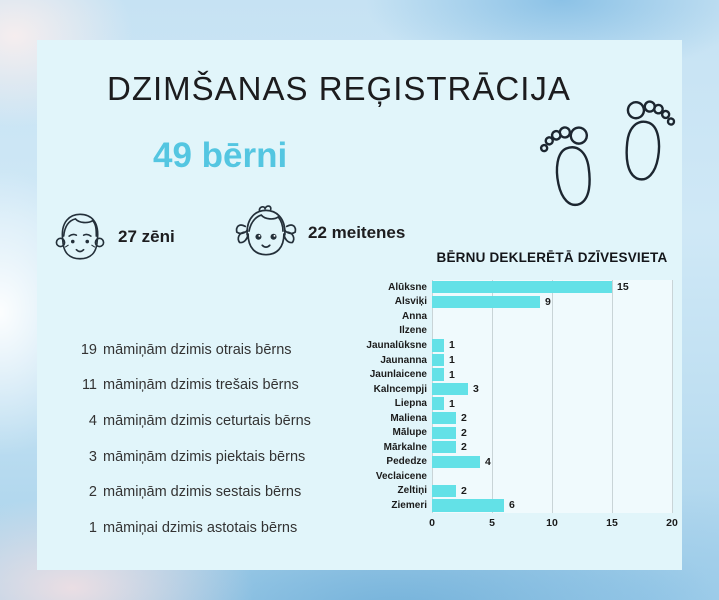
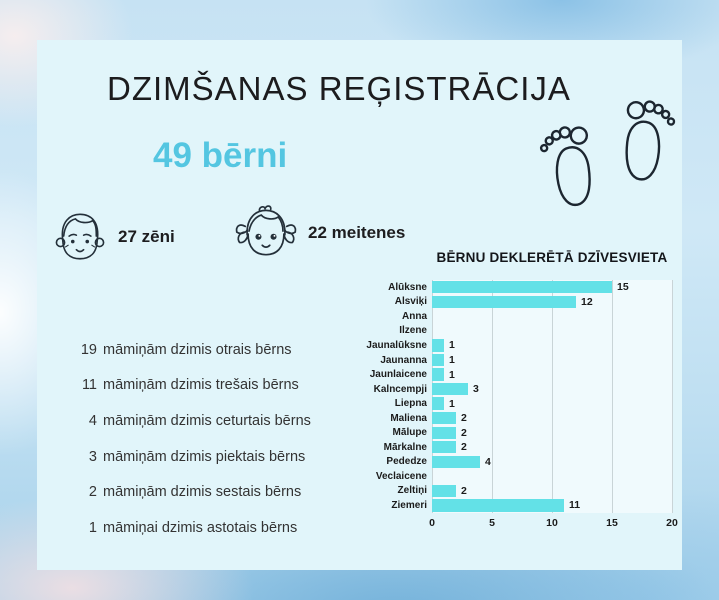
Alsviķi: 9 -> 12
Ziemeri: 6 -> 11
